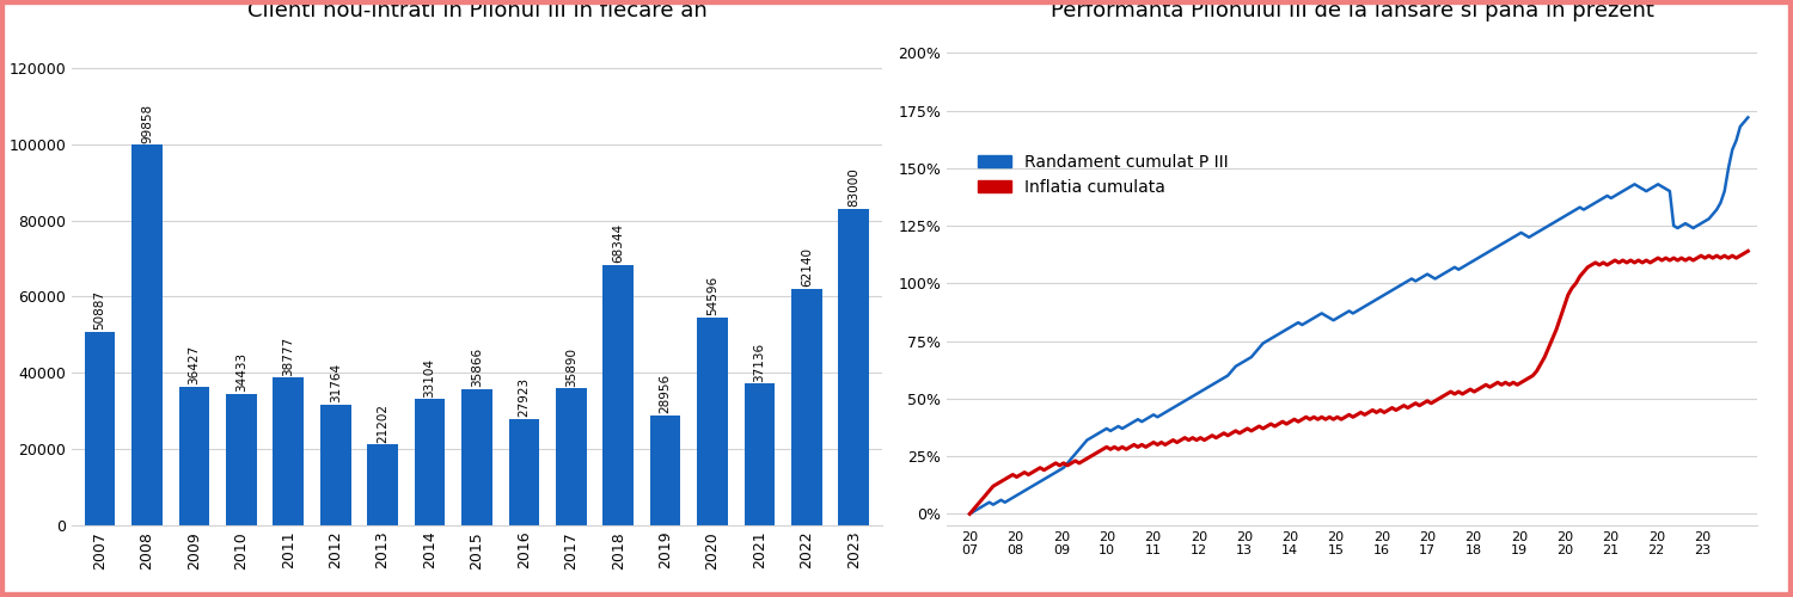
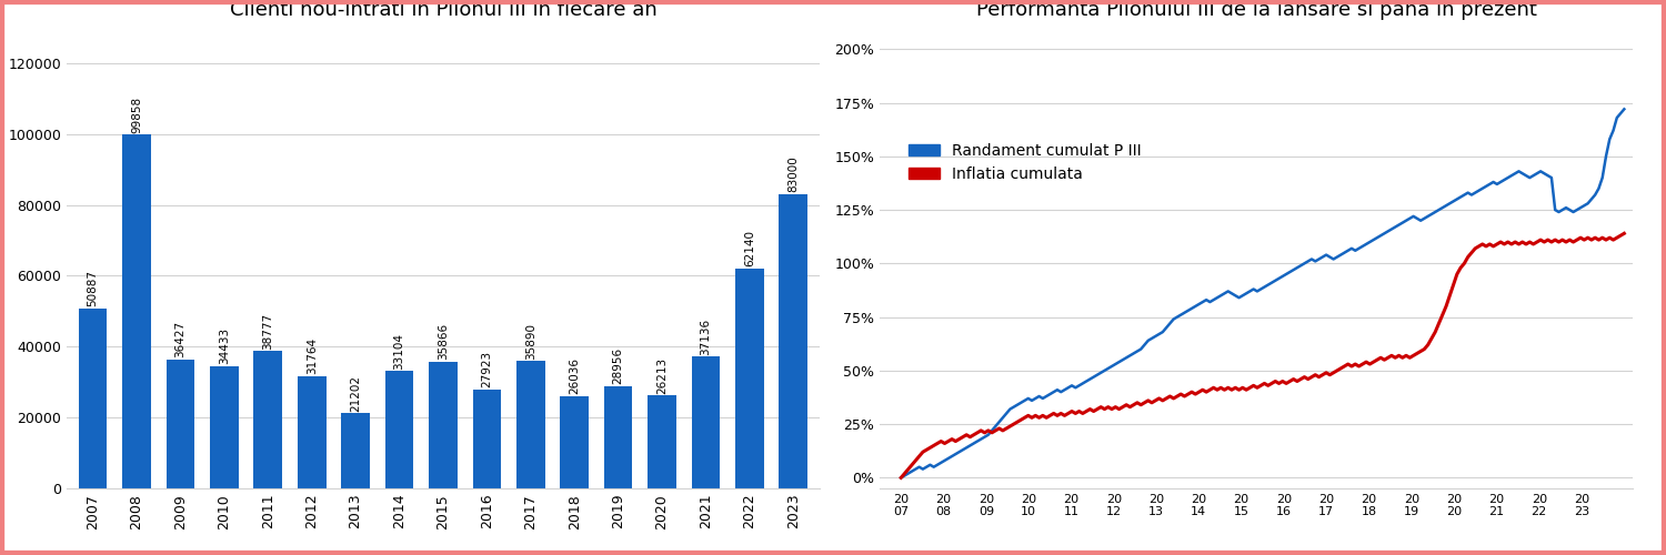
Clienti nou-intrati in Pilonul III in fiecare an/2018: 68344 -> 26036
Clienti nou-intrati in Pilonul III in fiecare an/2020: 54596 -> 26213
